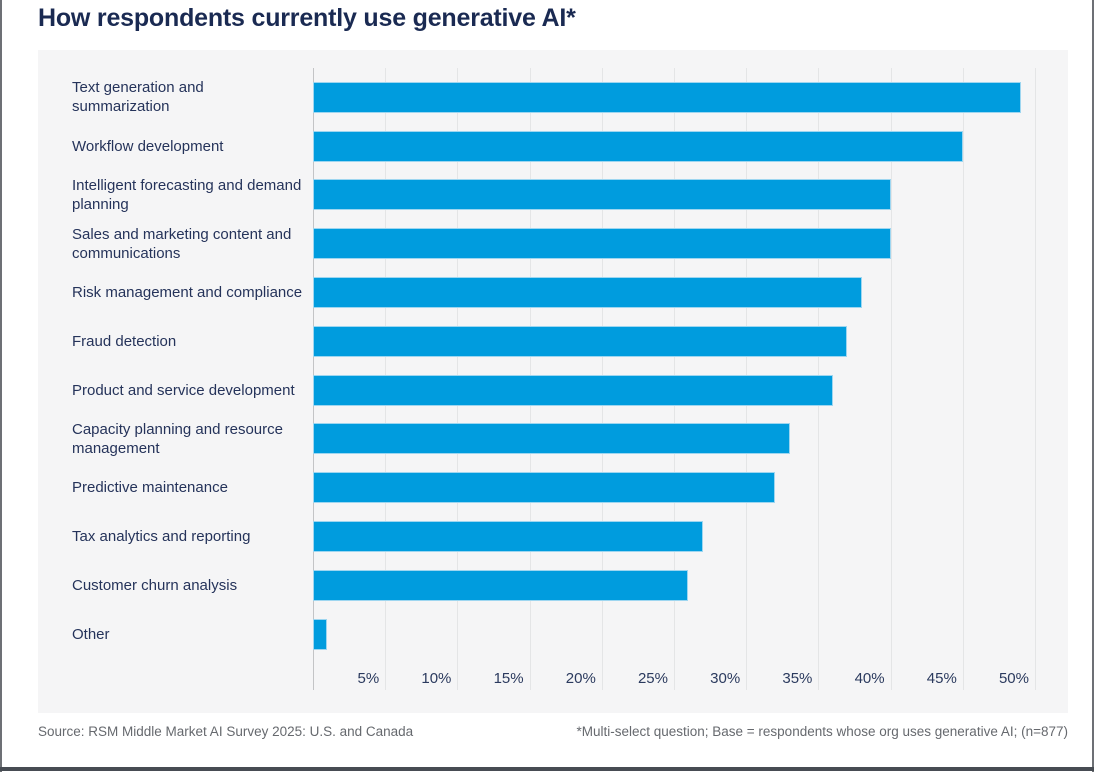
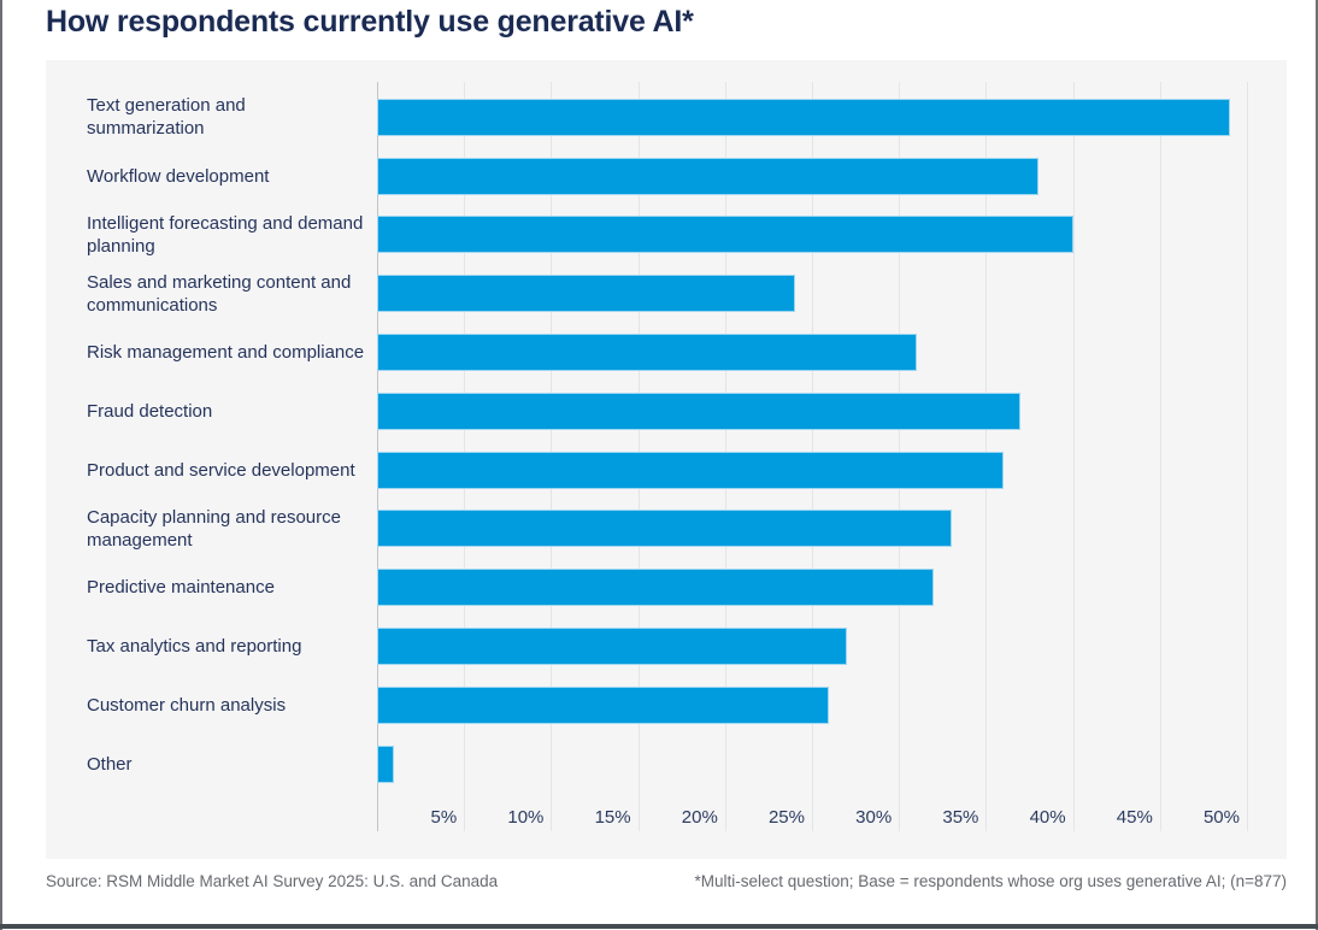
Workflow development: 45% -> 38%
Sales and marketing content and communications: 40% -> 24%
Risk management and compliance: 38% -> 31%
